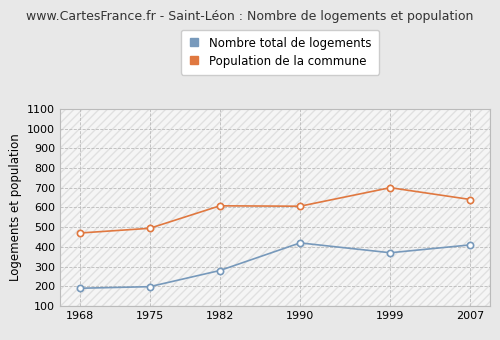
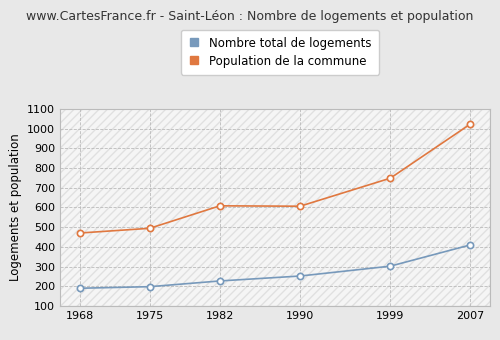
Nombre total de logements/1982: 280 -> 230
Nombre total de logements/1990: 420 -> 250
Nombre total de logements/1999: 370 -> 300
Population de la commune/1999: 700 -> 750
Population de la commune/2007: 640 -> 1020
